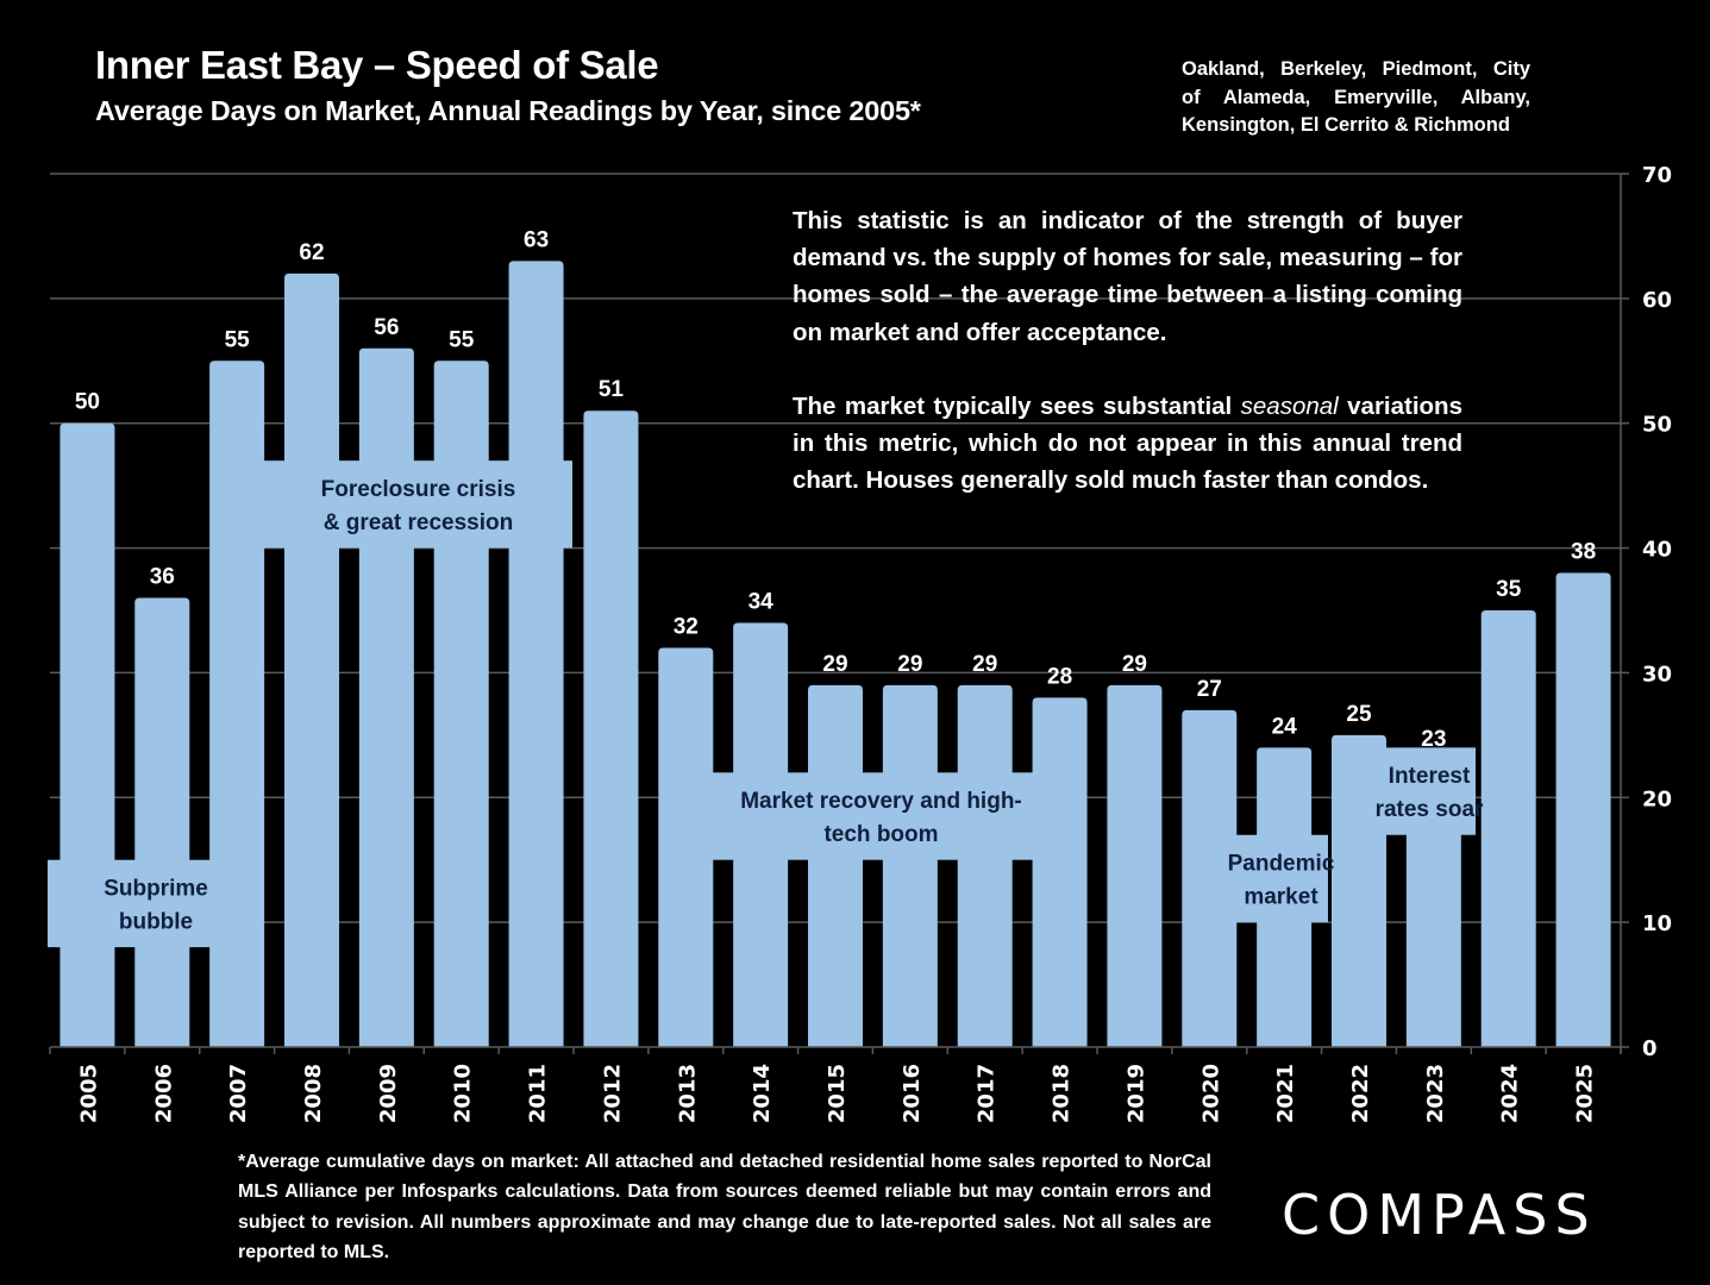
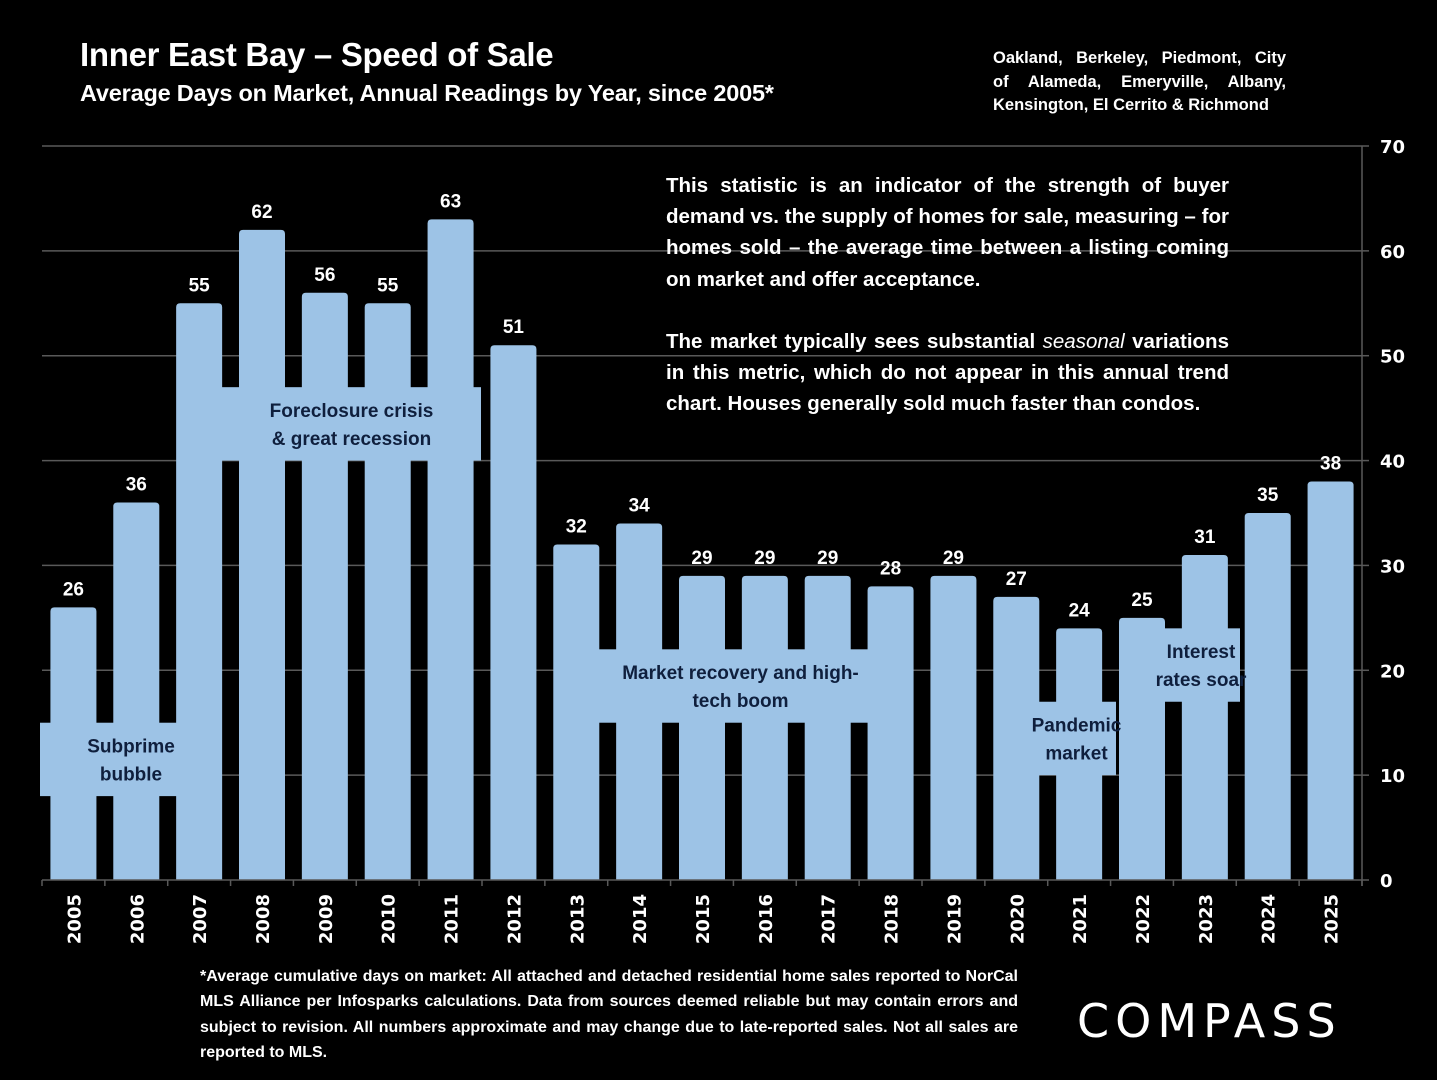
2005: 50 -> 26
2023: 23 -> 31
